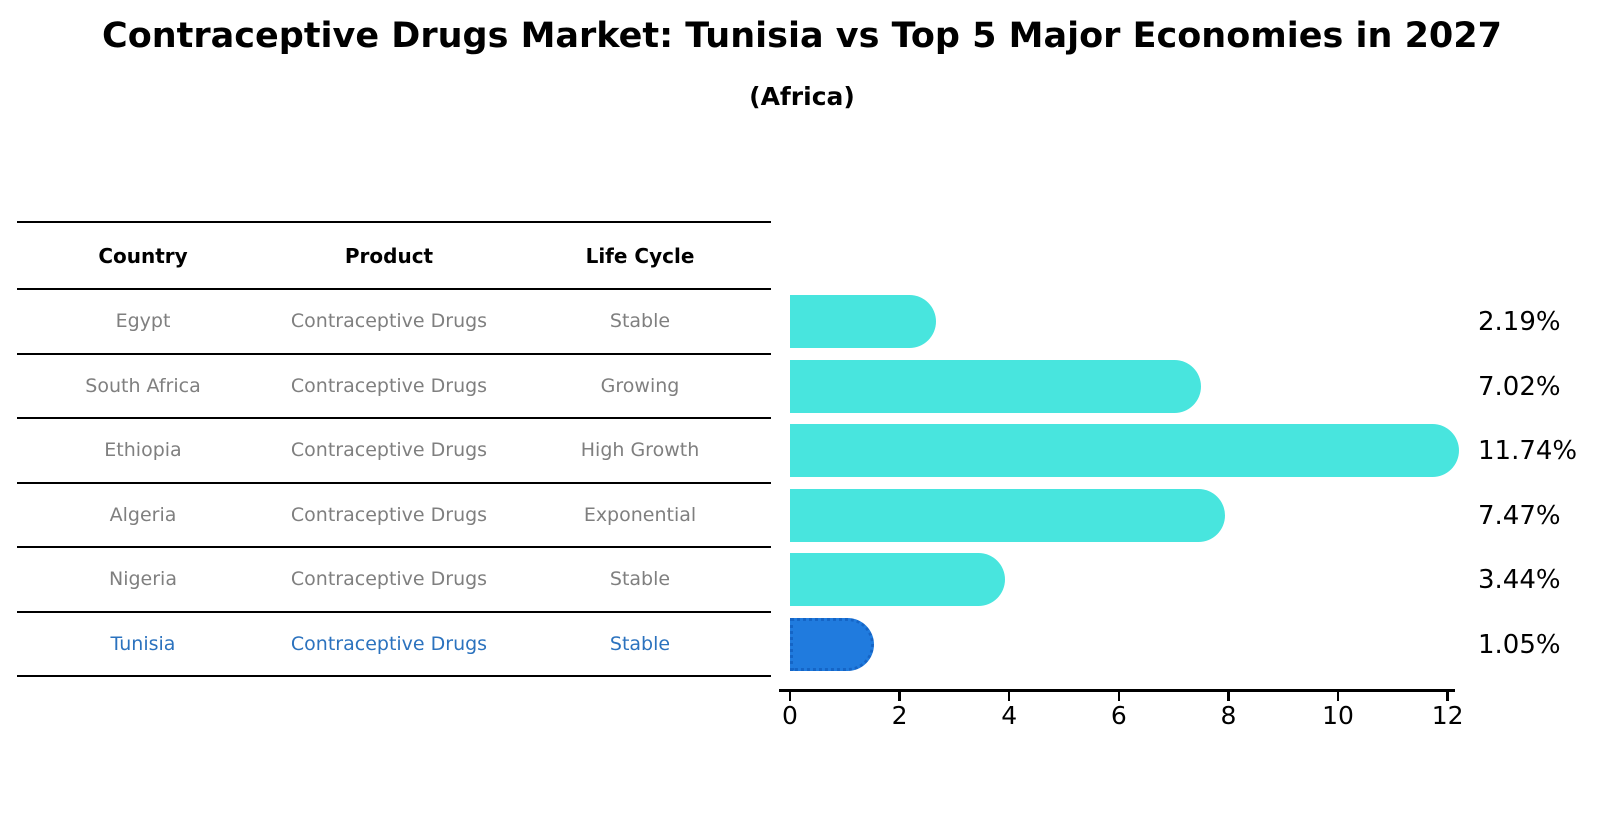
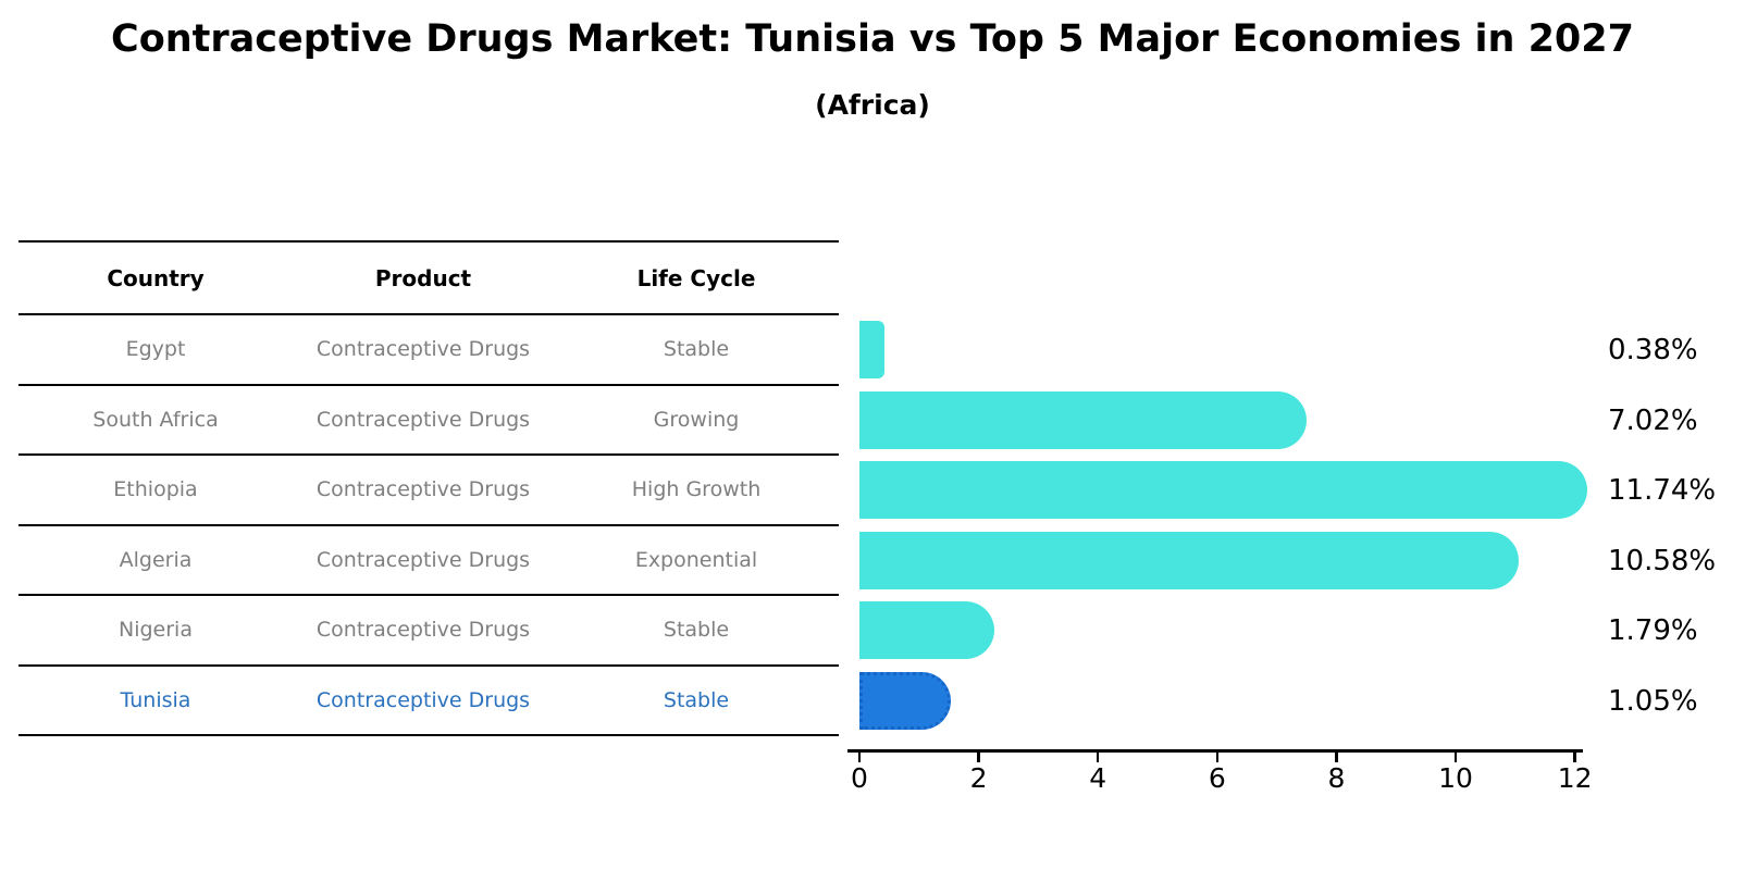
Egypt: 2.19% -> 0.38%
Algeria: 7.47% -> 10.58%
Nigeria: 3.44% -> 1.79%
